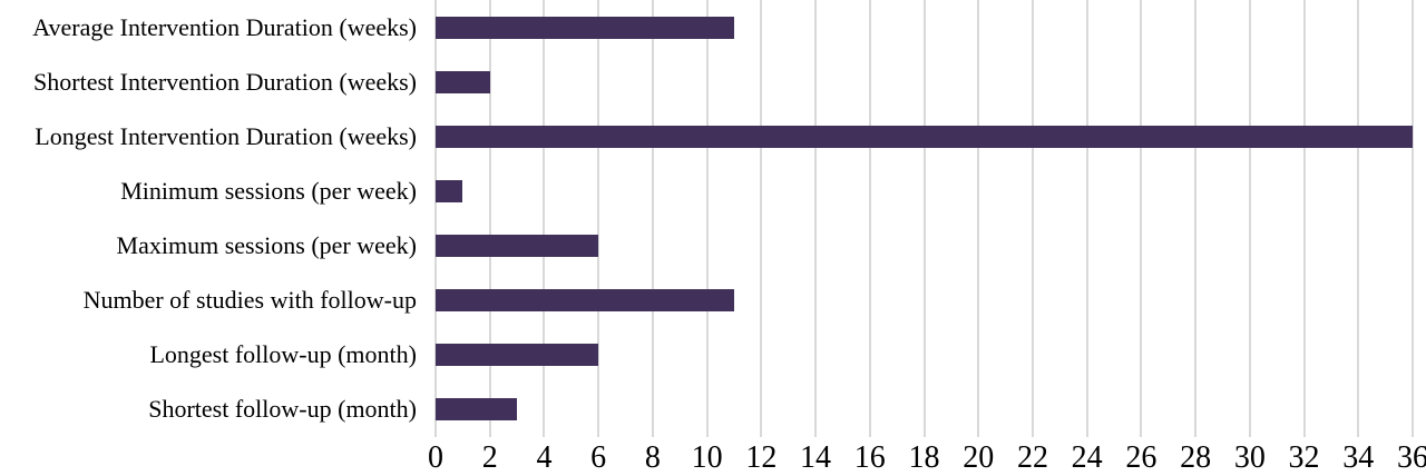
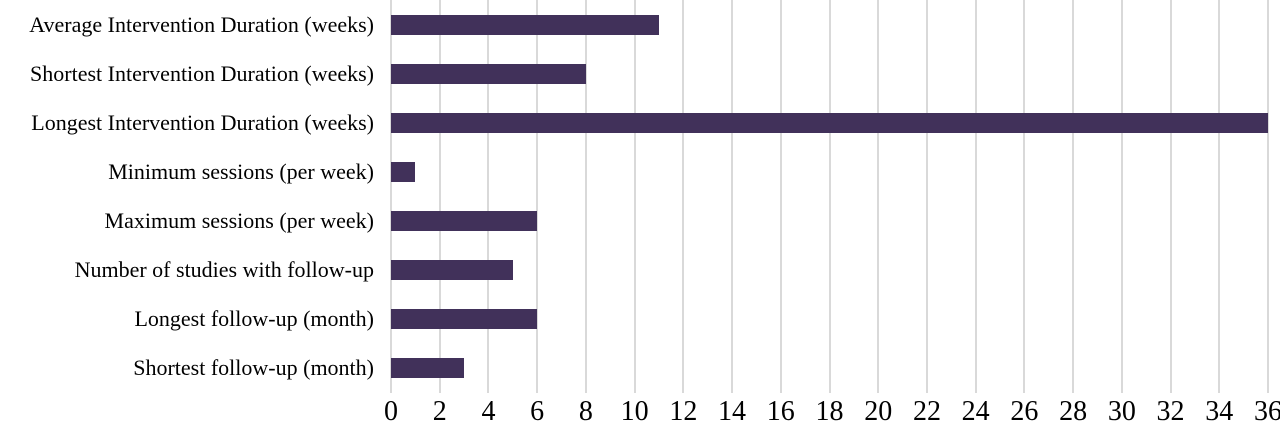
Shortest Intervention Duration (weeks): 2 -> 8
Number of studies with follow-up: 11 -> 5
